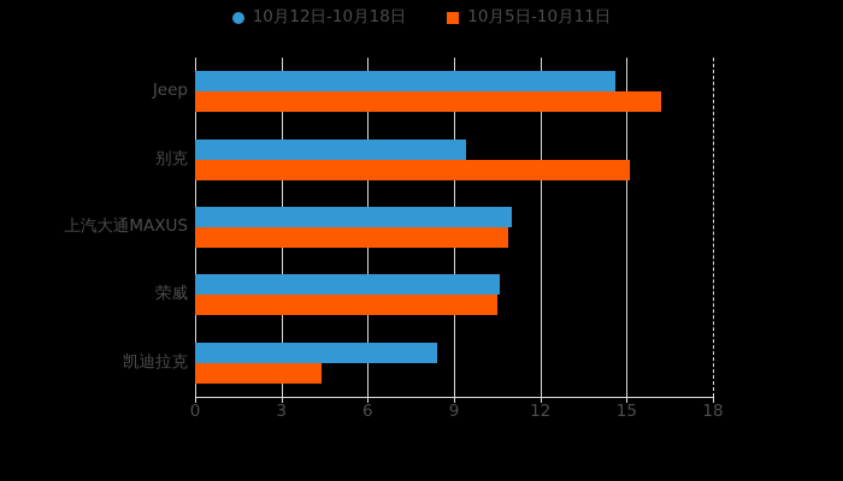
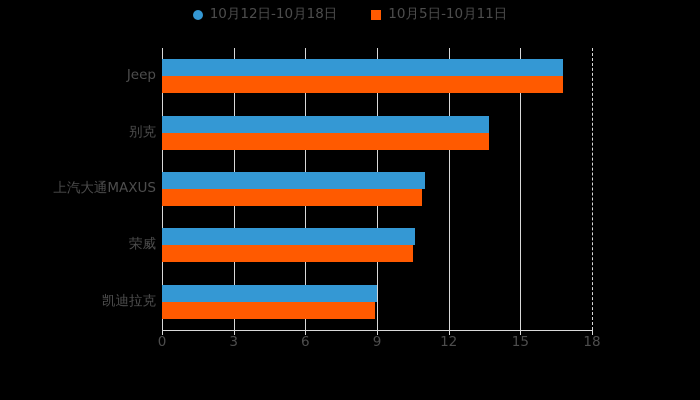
10月12日-10月18日/Jeep: 14.6 -> 16.8
10月5日-10月11日/Jeep: 16.2 -> 16.8
10月12日-10月18日/别克: 9.4 -> 13.7
10月5日-10月11日/别克: 15.1 -> 13.7
10月12日-10月18日/凯迪拉克: 8.4 -> 9.0
10月5日-10月11日/凯迪拉克: 4.4 -> 8.9
